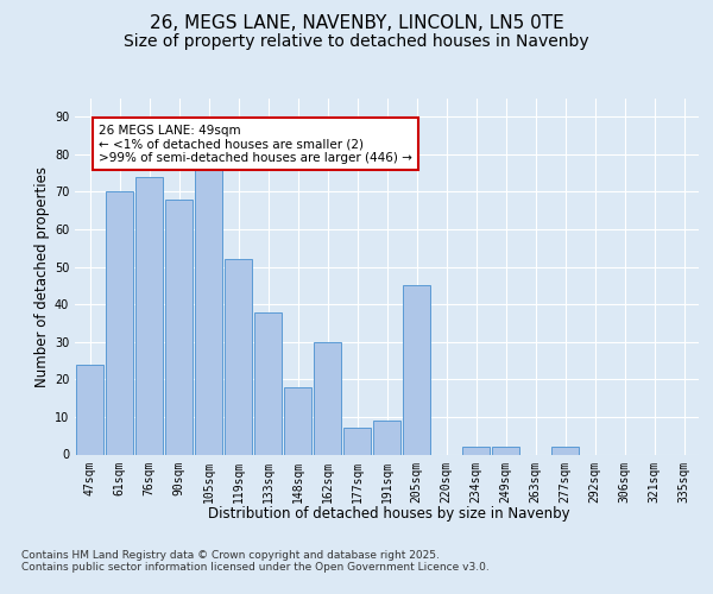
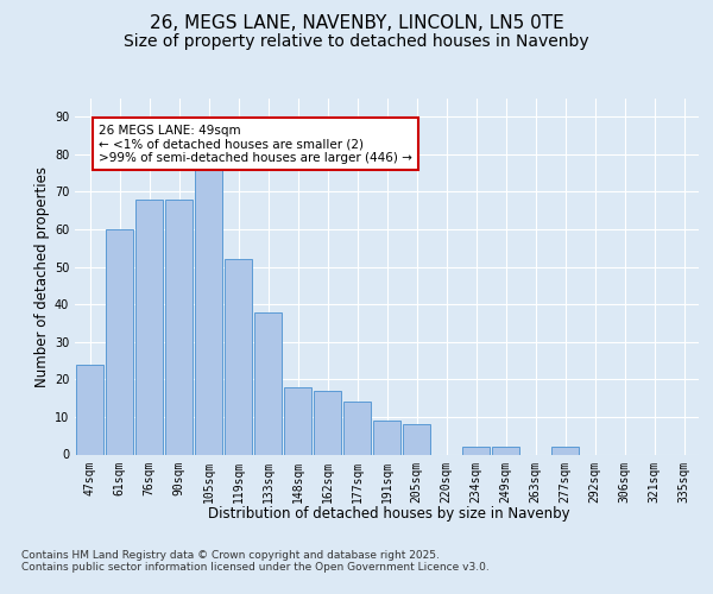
61sqm: 70 -> 60
76sqm: 74 -> 68
162sqm: 30 -> 17
177sqm: 7 -> 14
205sqm: 45 -> 8
